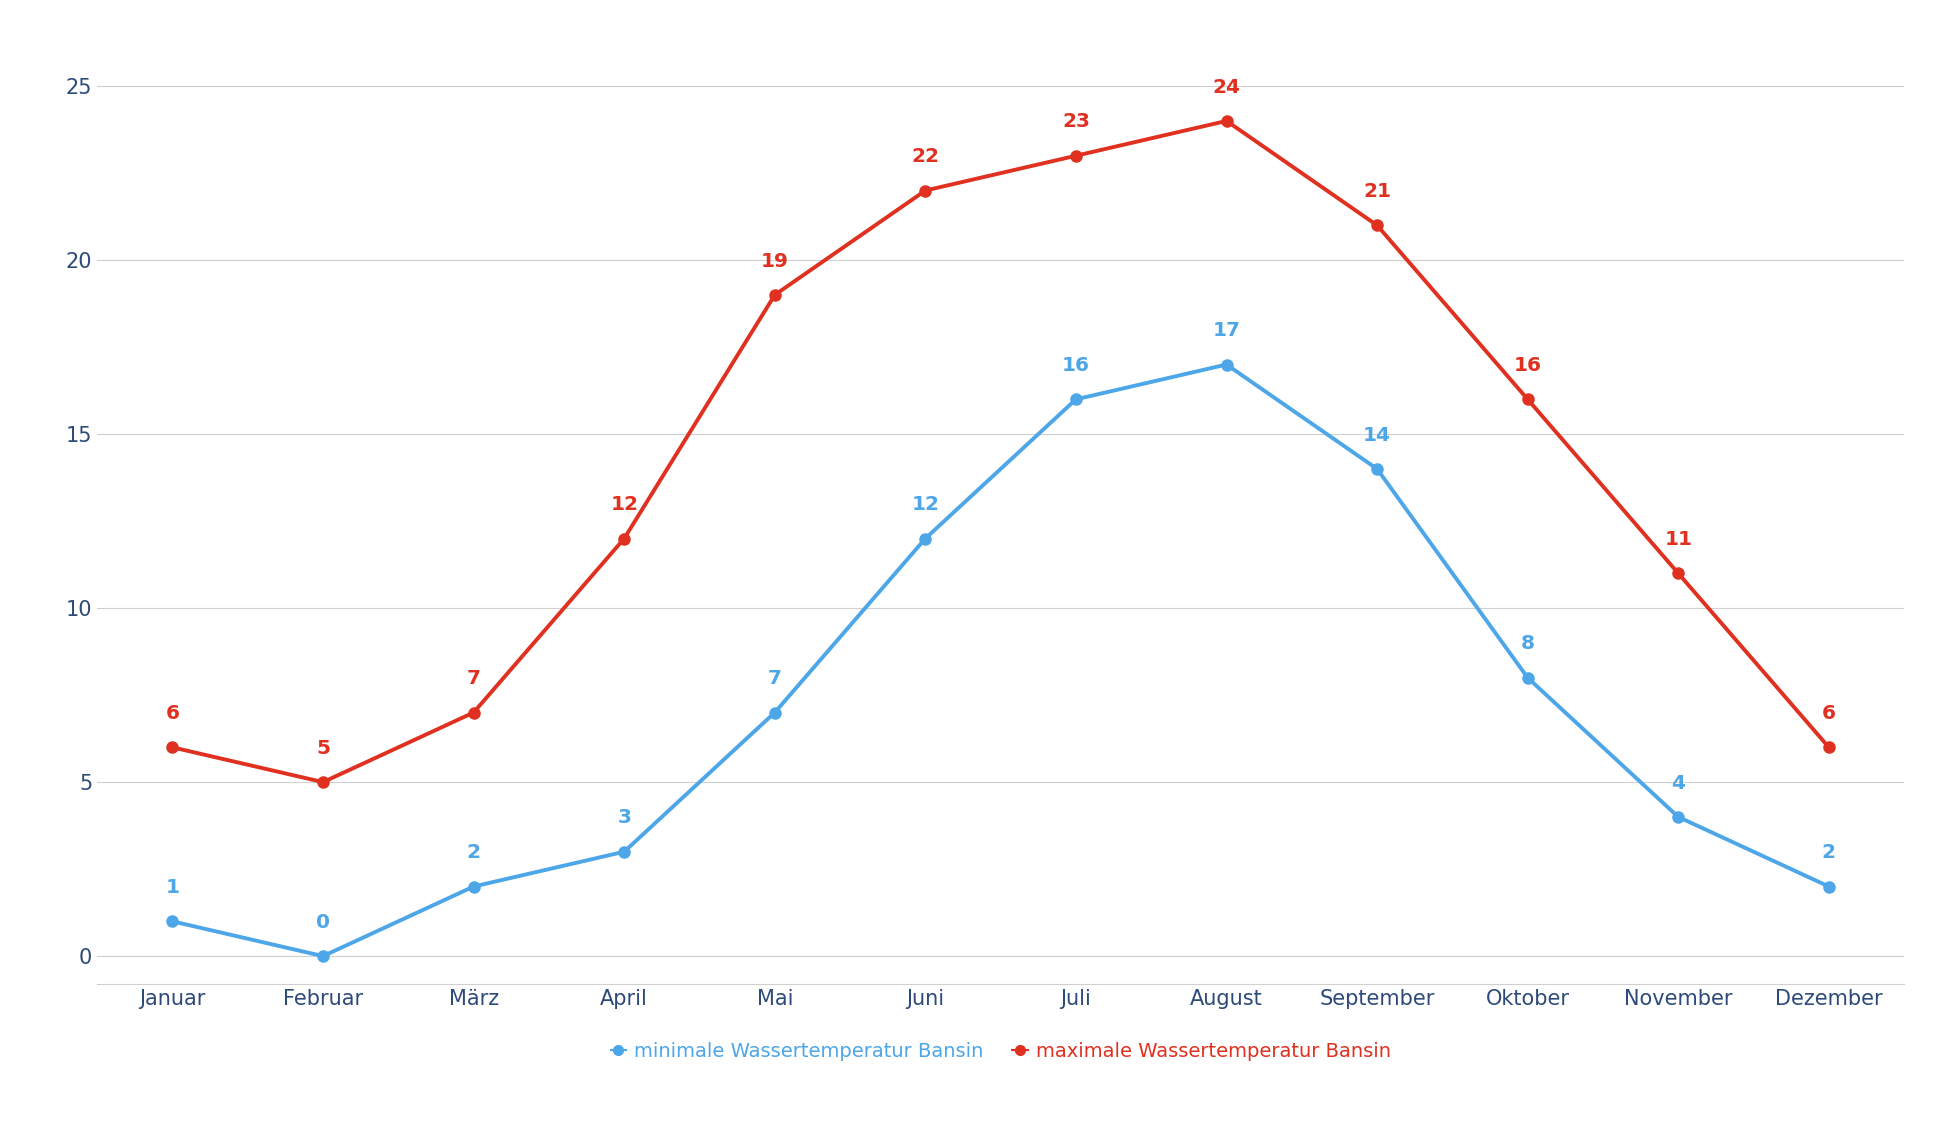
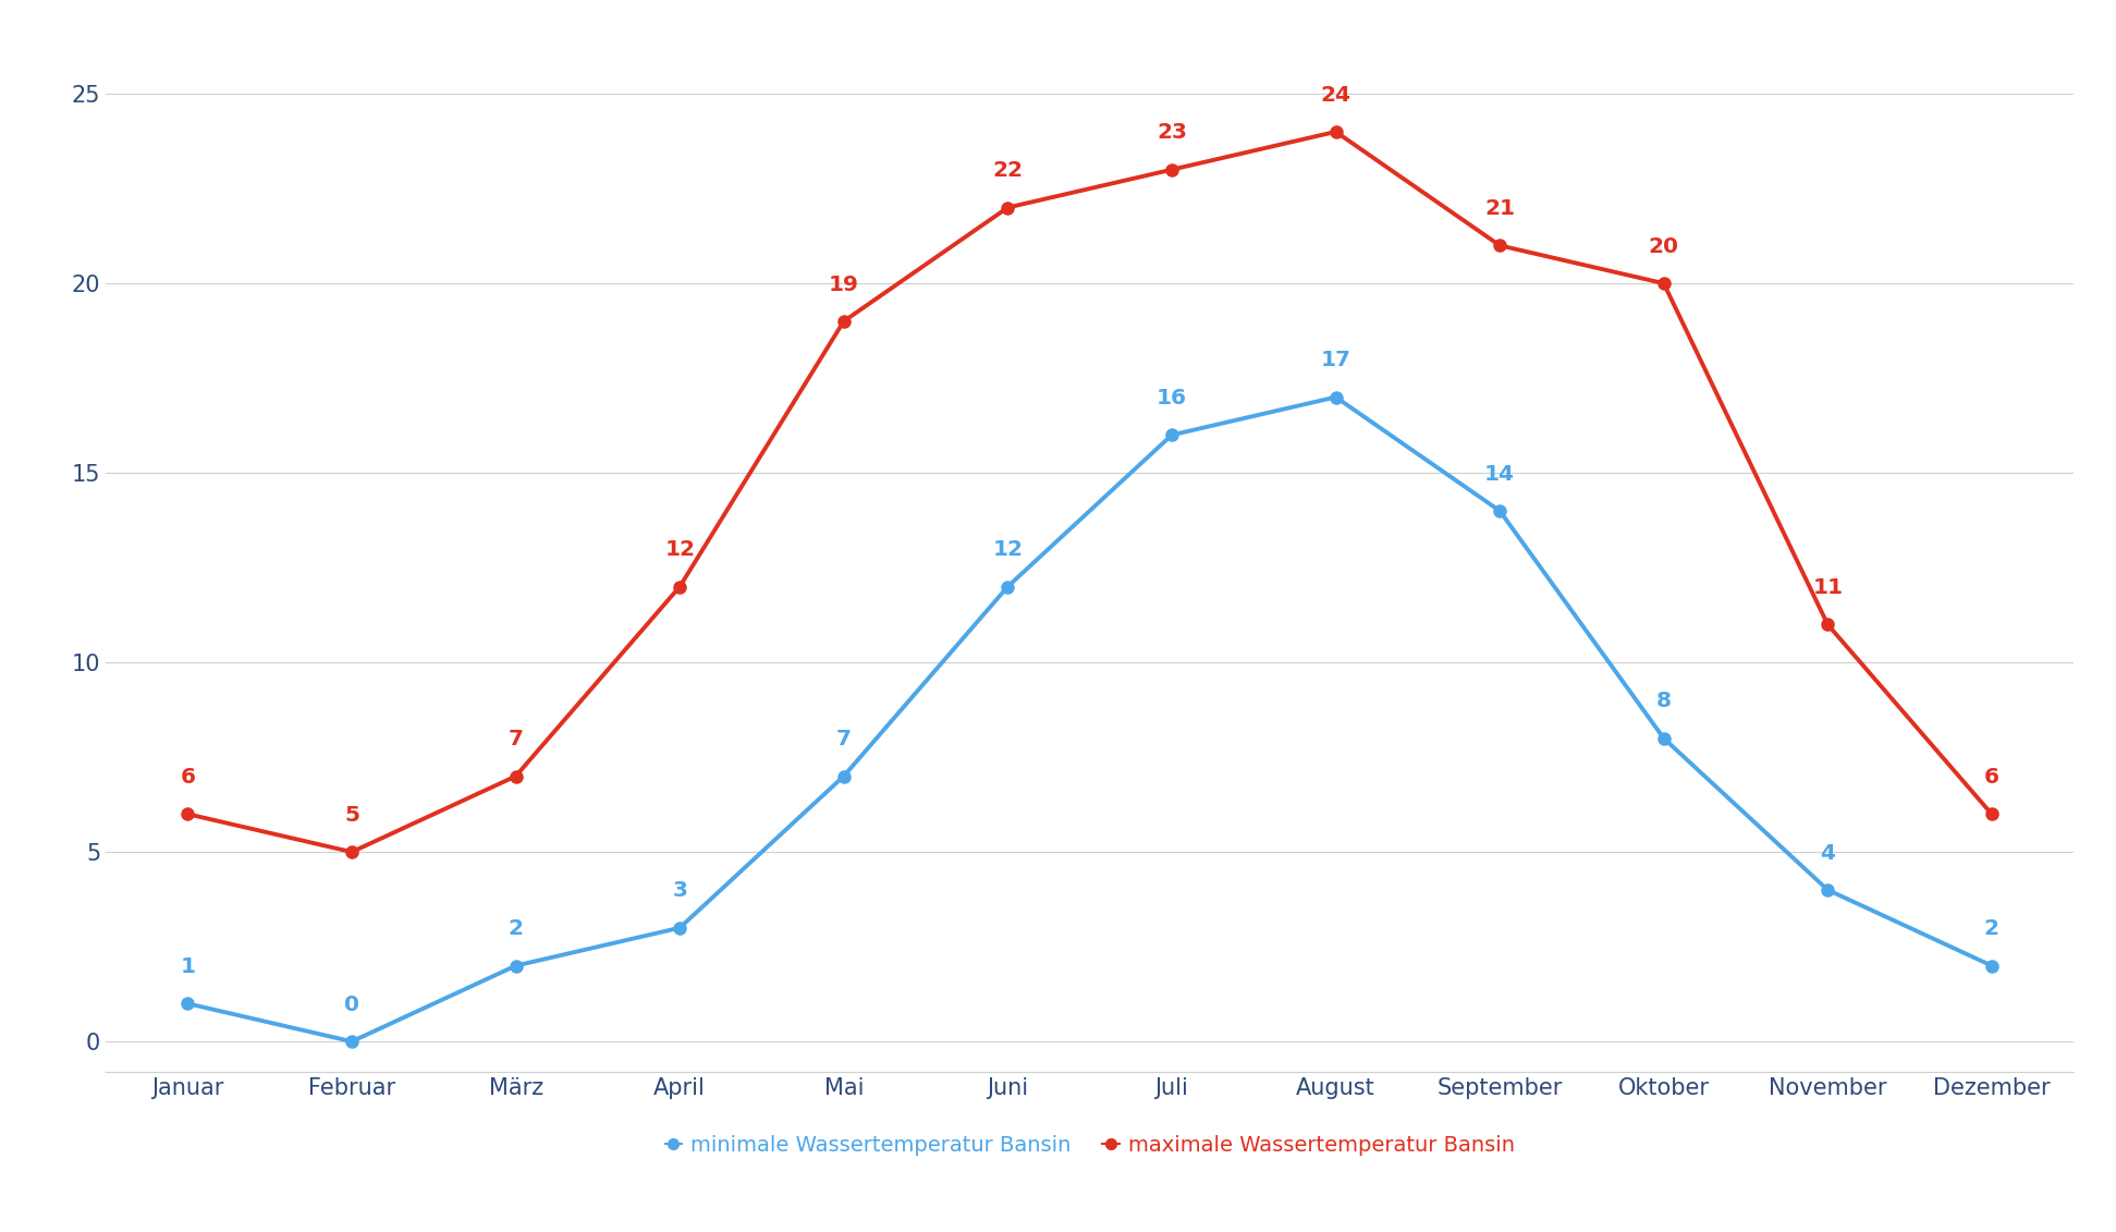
maximale Wassertemperatur Bansin/Oktober: 16 -> 20
